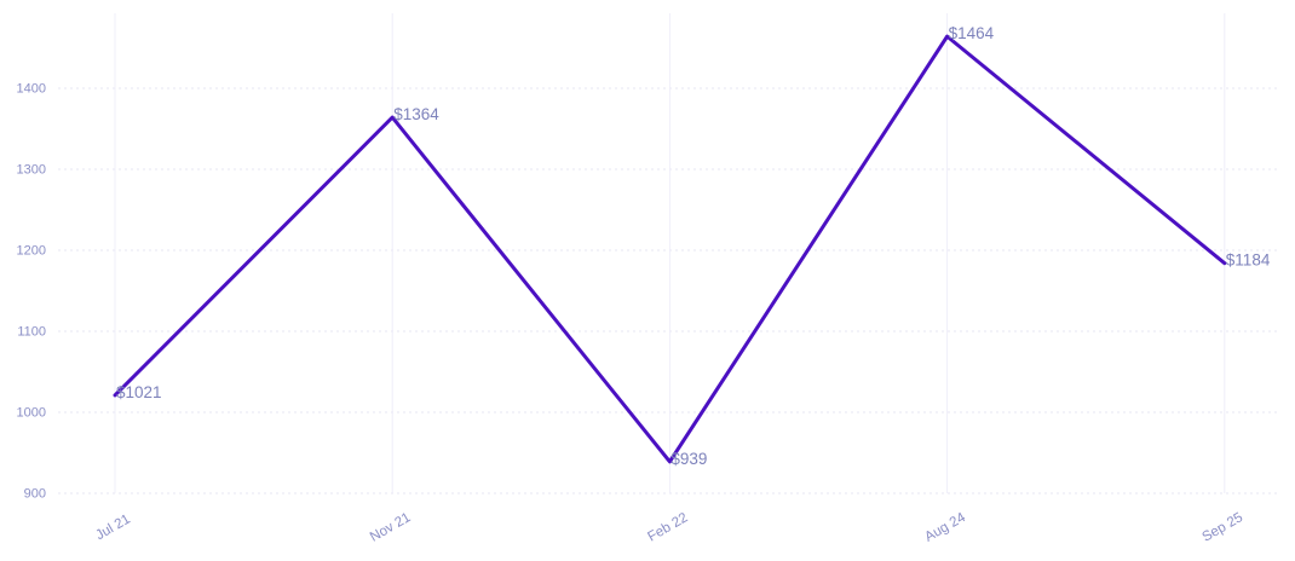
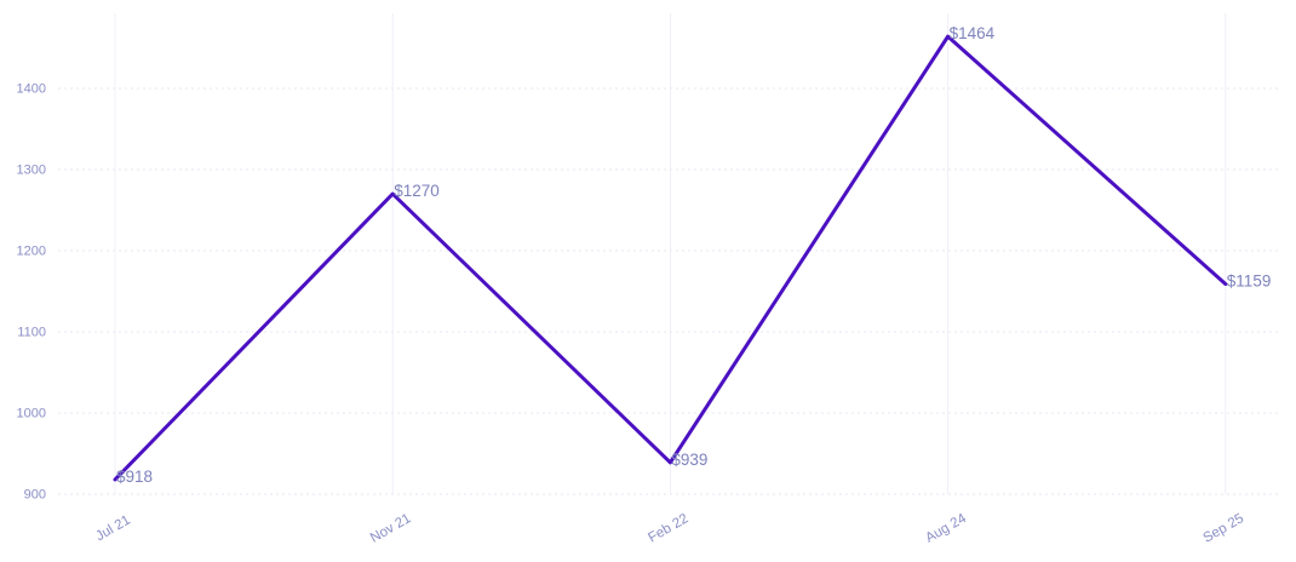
Jul 21: $1021 -> $918
Nov 21: $1364 -> $1270
Sep 25: $1184 -> $1159
